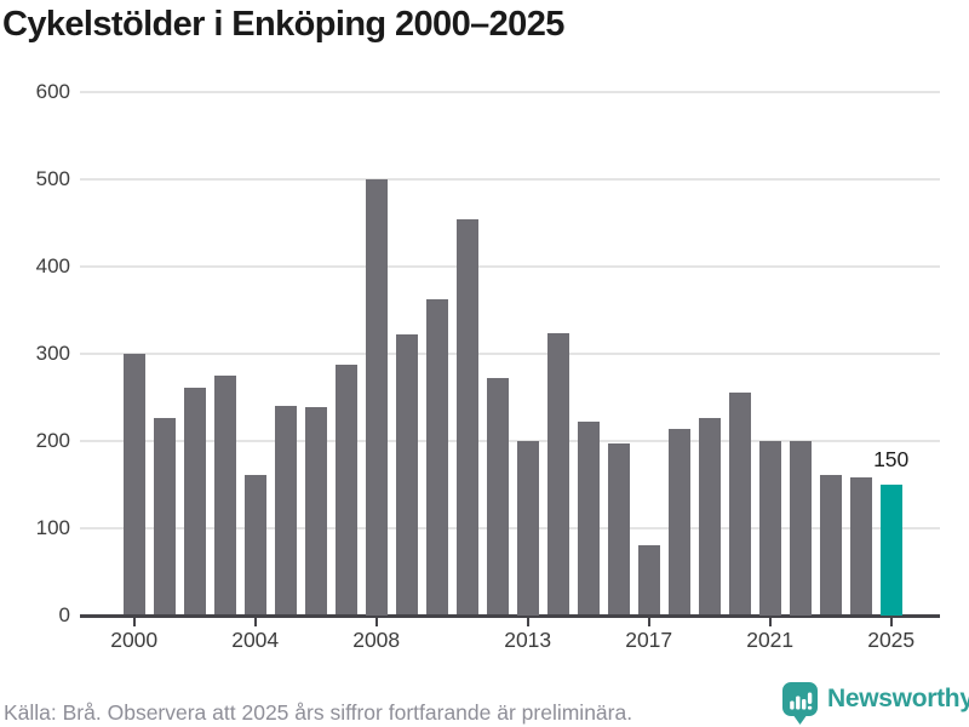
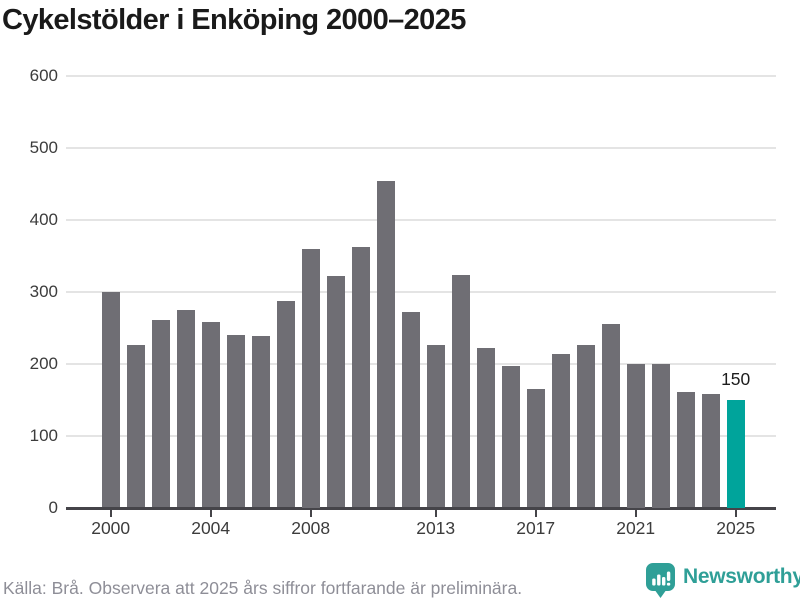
2004: 160 -> 260
2008: 500 -> 360
2013: 200 -> 230
2017: 80 -> 160
